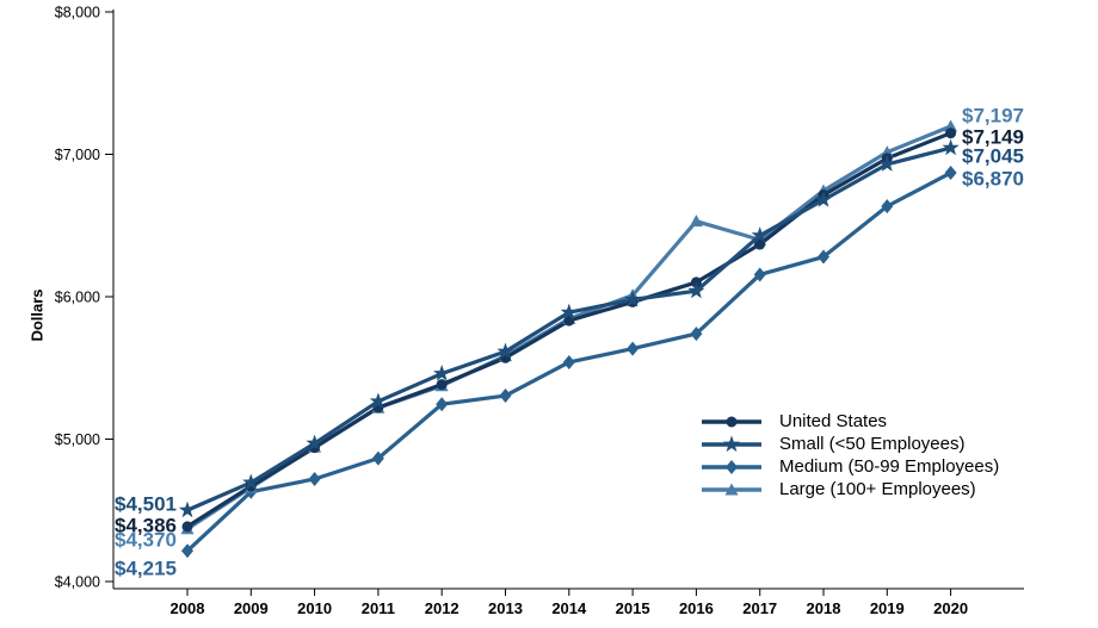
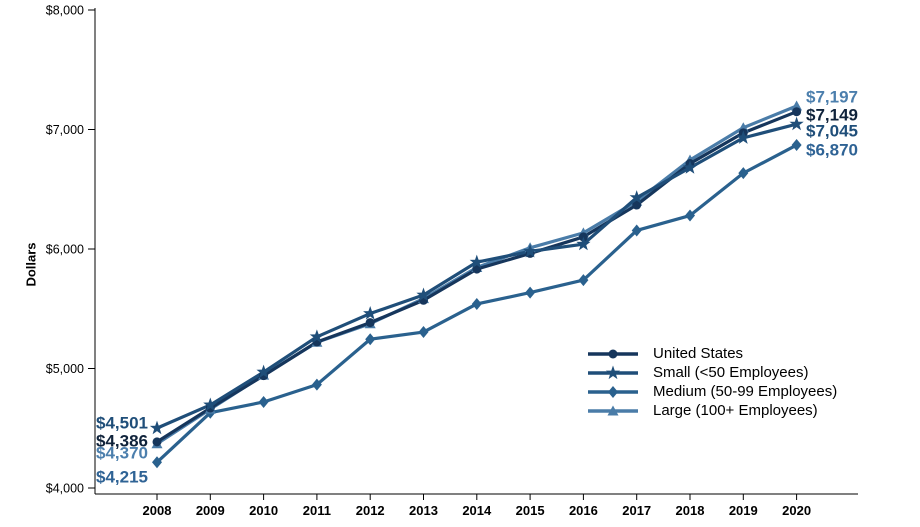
Large (100+ Employees)/2016: $6530 -> $6140
